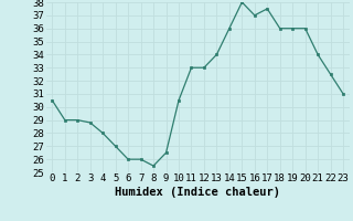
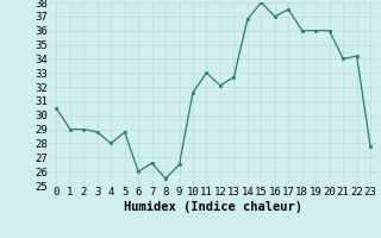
5: 27.0 -> 28.8
7: 26.0 -> 26.6
10: 30.5 -> 31.6
12: 33.0 -> 32.1
13: 34.0 -> 32.7
14: 36.0 -> 36.8
22: 32.5 -> 34.2
23: 31.0 -> 27.8
